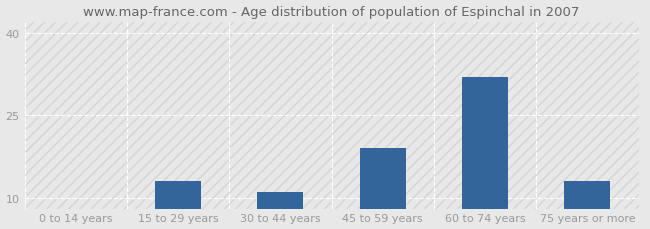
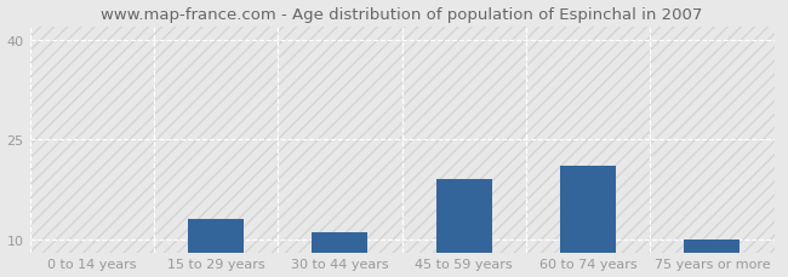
60 to 74 years: 32.0 -> 21.0
75 years or more: 13.0 -> 10.0
